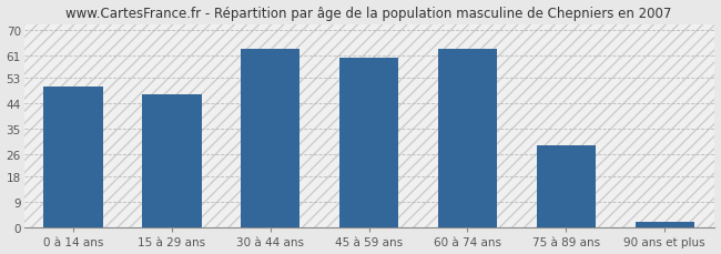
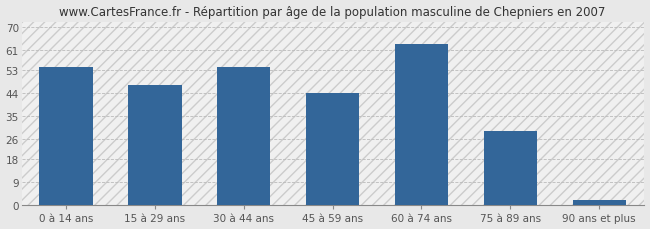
0 à 14 ans: 50 -> 54
30 à 44 ans: 63 -> 54
45 à 59 ans: 60 -> 44
